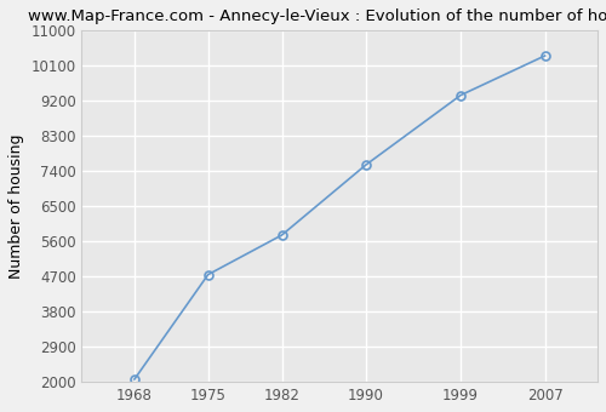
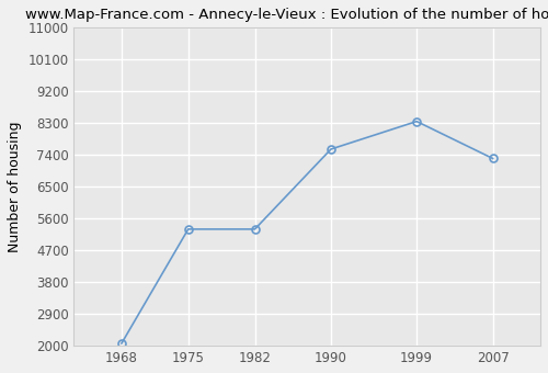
1975: 4750 -> 5300
1982: 5760 -> 5300
1999: 9350 -> 8350
2007: 10360 -> 7300
